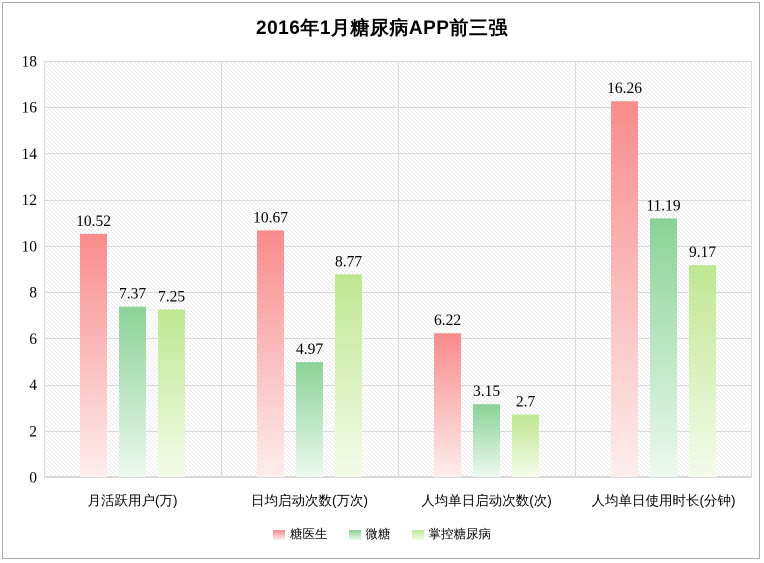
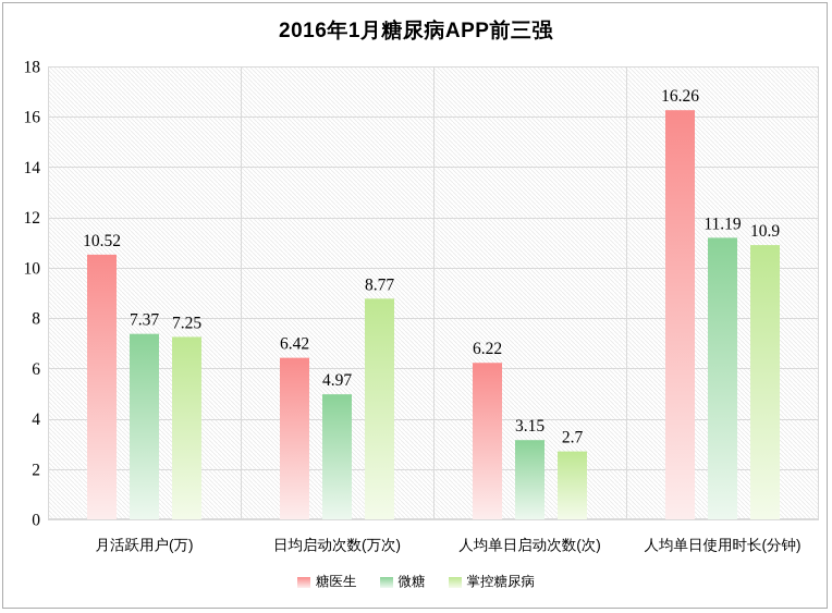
糖医生/日均启动次数(万次): 10.67 -> 6.42
掌控糖尿病/人均单日使用时长(分钟): 9.17 -> 10.9
